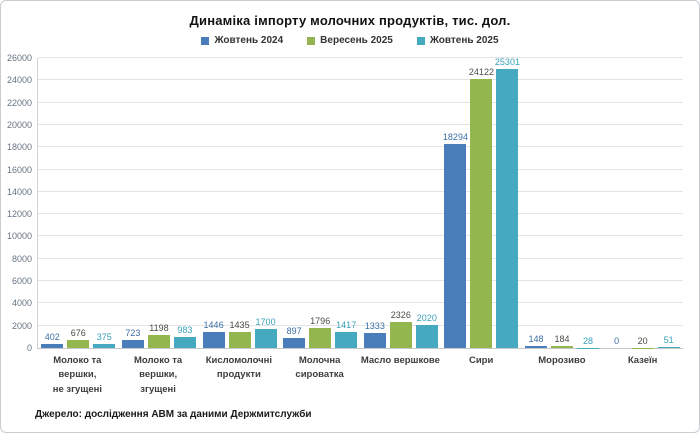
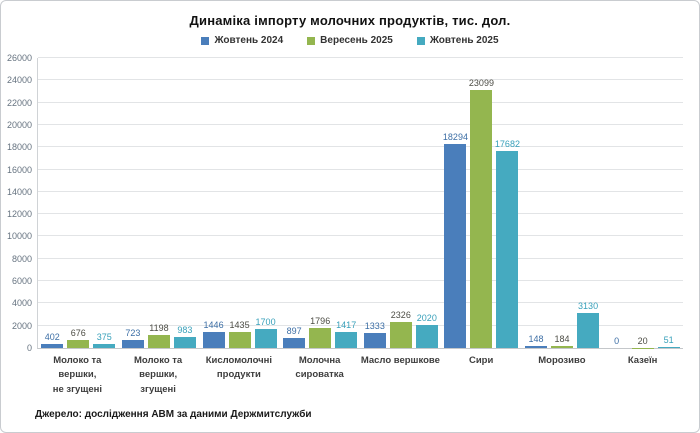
Вересень 2025/Сири: 24122 -> 23099
Жовтень 2025/Сири: 25301 -> 17682
Жовтень 2025/Морозиво: 28 -> 3130
